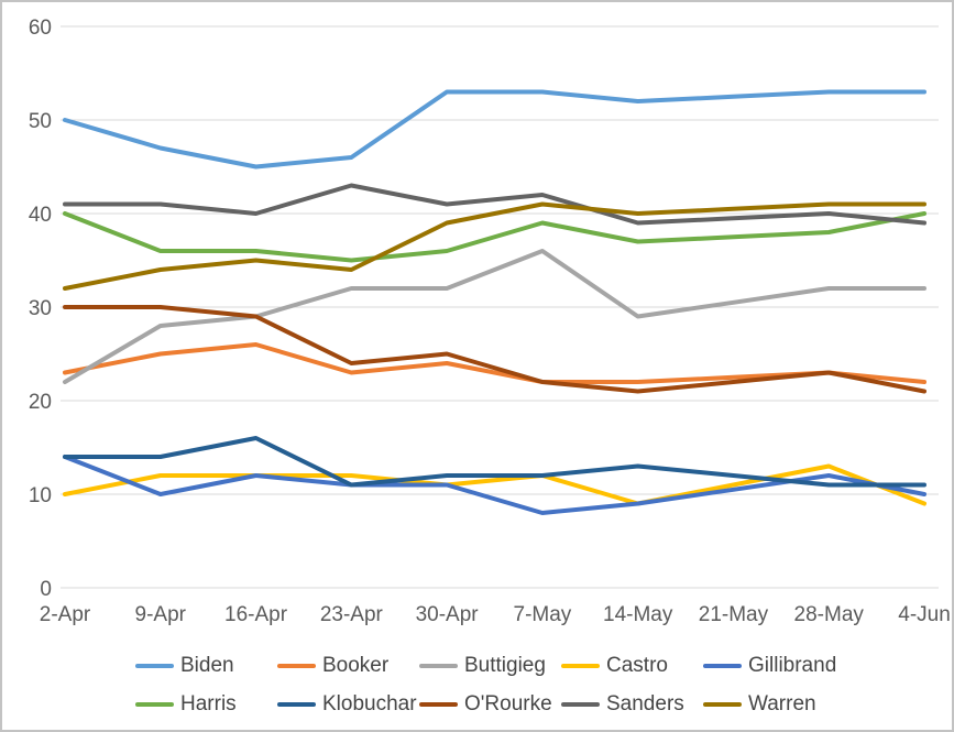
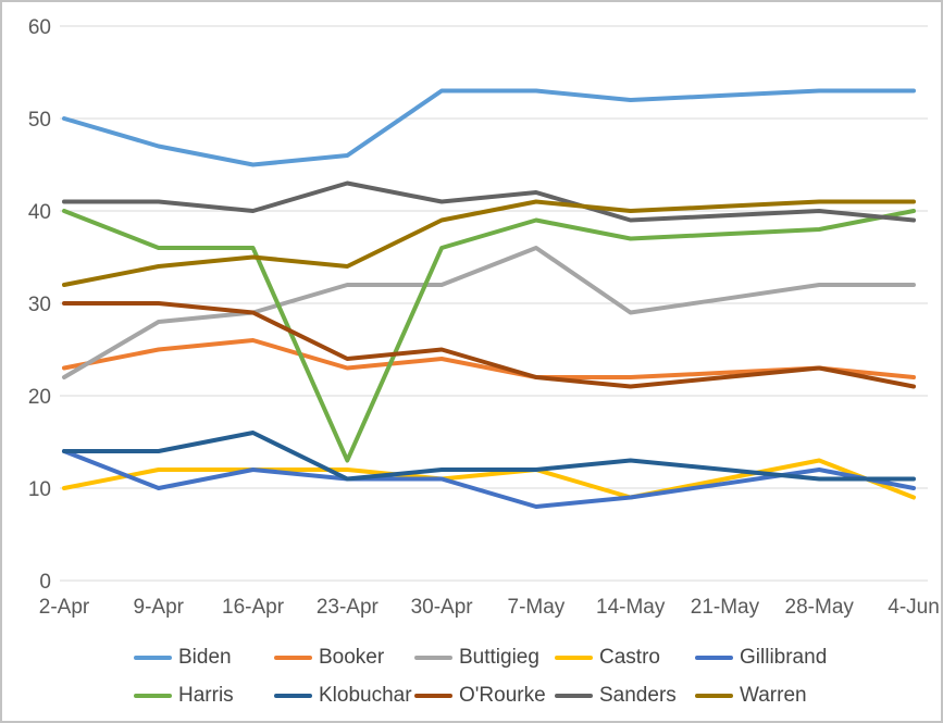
Harris/23-Apr: 35 -> 13
